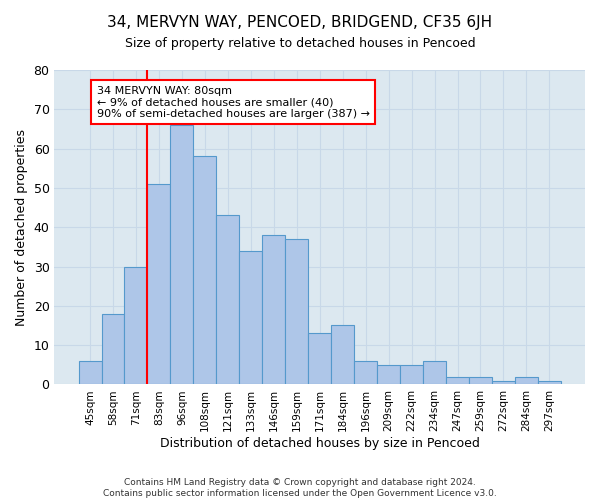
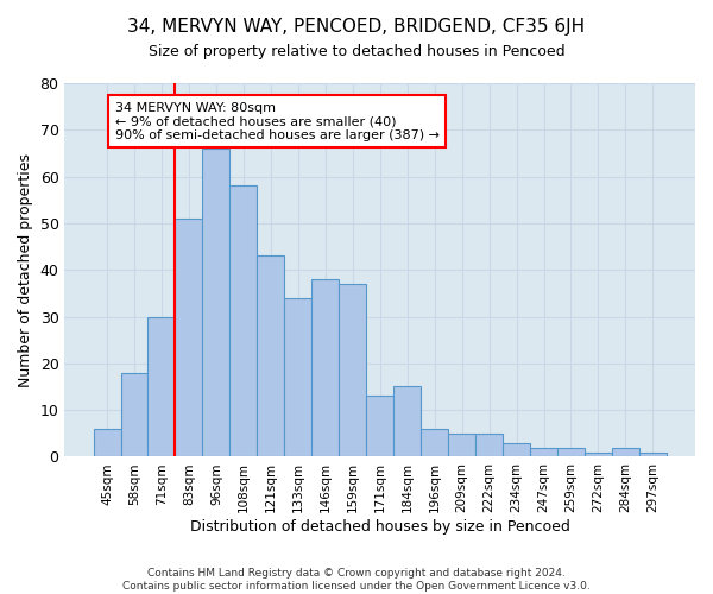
234sqm: 6 -> 3
